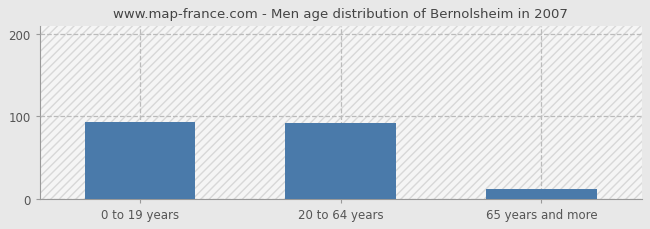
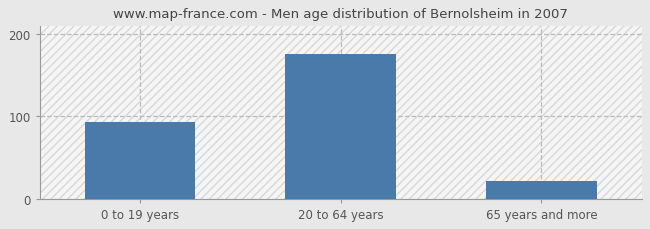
20 to 64 years: 92 -> 175
65 years and more: 12 -> 22
